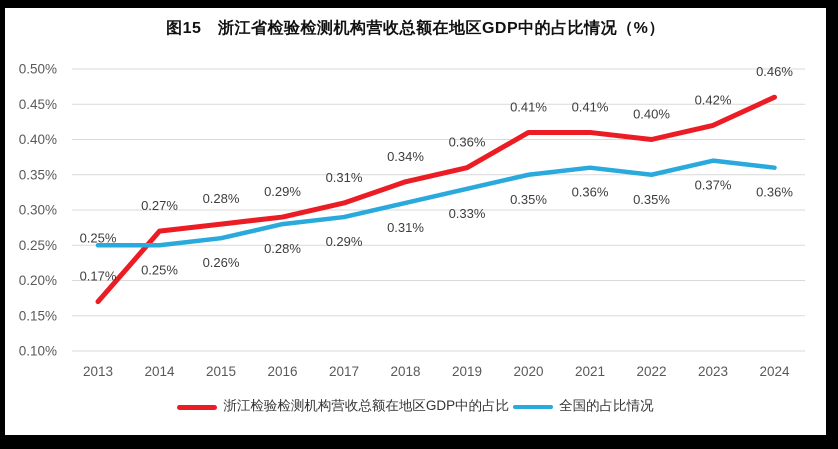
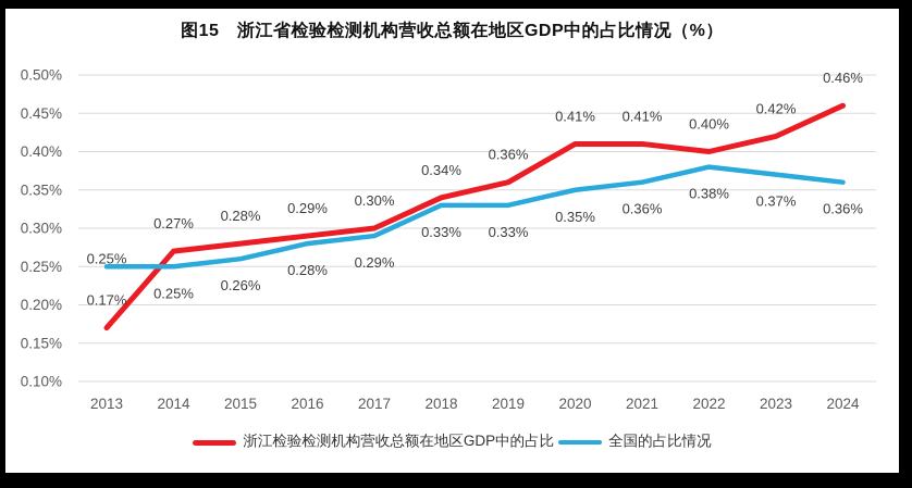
浙江检验检测机构营收总额在地区GDP中的占比/2017: 0.31% -> 0.30%
全国的占比情况/2018: 0.31% -> 0.33%
全国的占比情况/2022: 0.35% -> 0.38%
